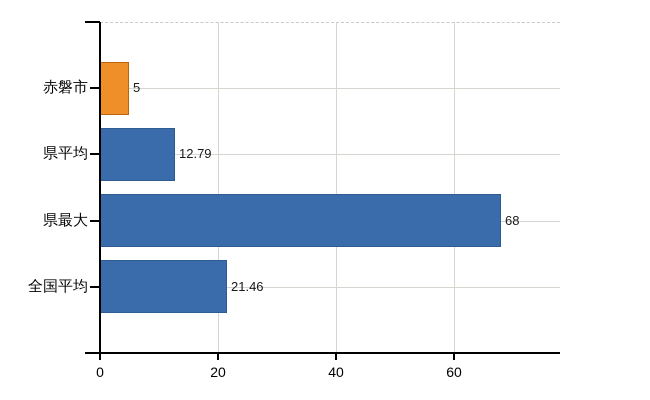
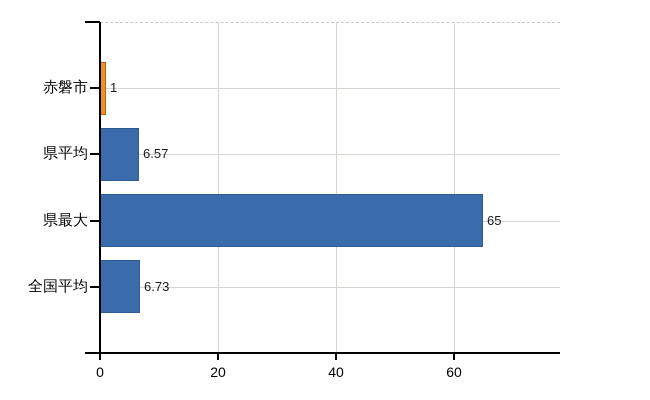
赤磐市: 5 -> 1
県平均: 12.79 -> 6.57
県最大: 68 -> 65
全国平均: 21.46 -> 6.73
